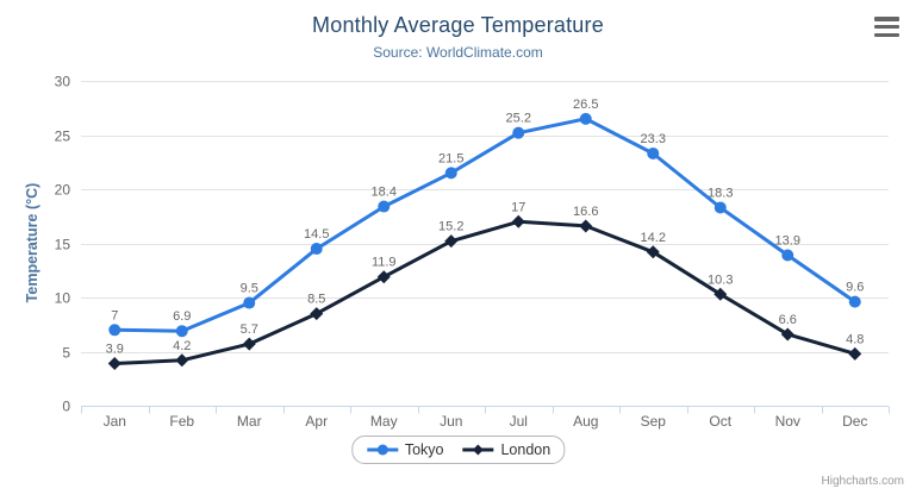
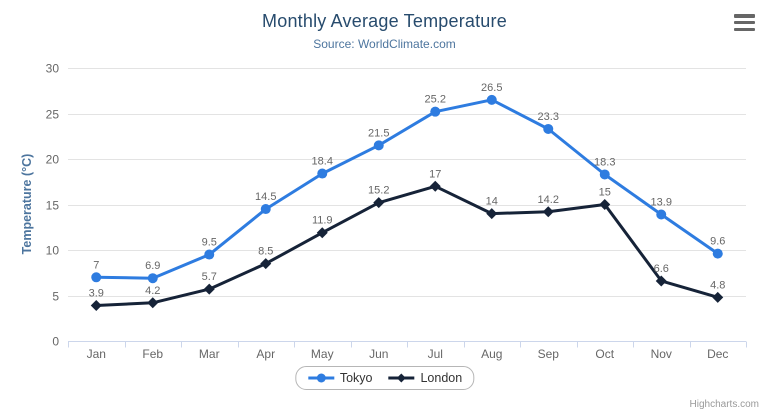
London/Aug: 16.6 -> 14
London/Oct: 10.3 -> 15
